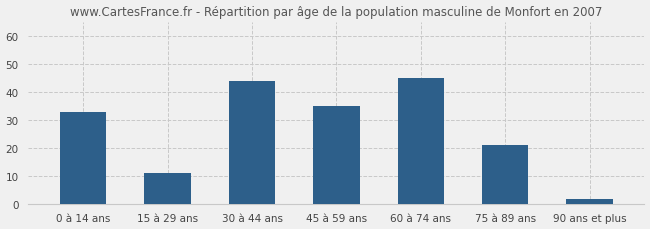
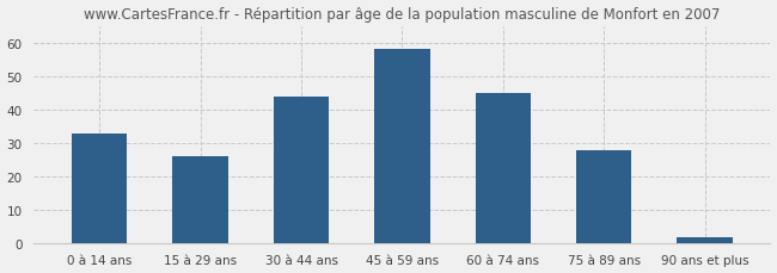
15 à 29 ans: 11 -> 26
45 à 59 ans: 35 -> 58
75 à 89 ans: 21 -> 28
